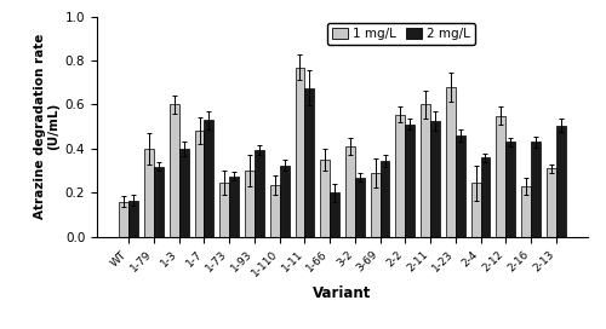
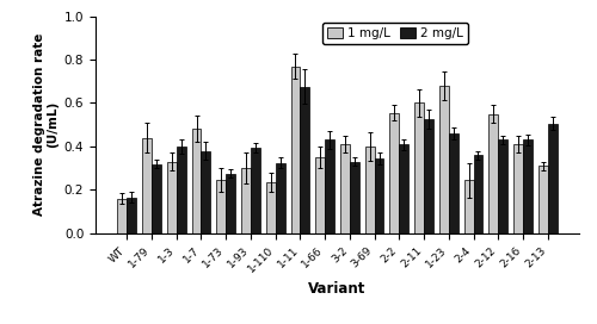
1 mg/L/1-79: 0.40 -> 0.44
1 mg/L/1-3: 0.60 -> 0.33
2 mg/L/1-7: 0.53 -> 0.38
2 mg/L/1-66: 0.20 -> 0.43
2 mg/L/3-2: 0.27 -> 0.33
1 mg/L/3-69: 0.29 -> 0.40
2 mg/L/2-2: 0.51 -> 0.41
1 mg/L/2-16: 0.23 -> 0.41
